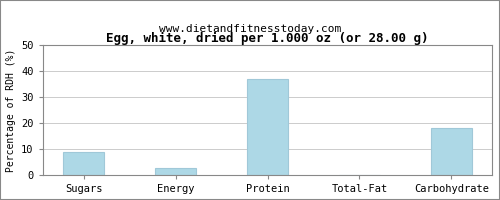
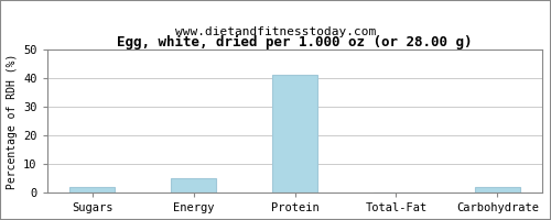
Sugars: 9.0 -> 2.0
Energy: 3.0 -> 5.3
Protein: 37.0 -> 41.0
Carbohydrate: 18.0 -> 2.0
